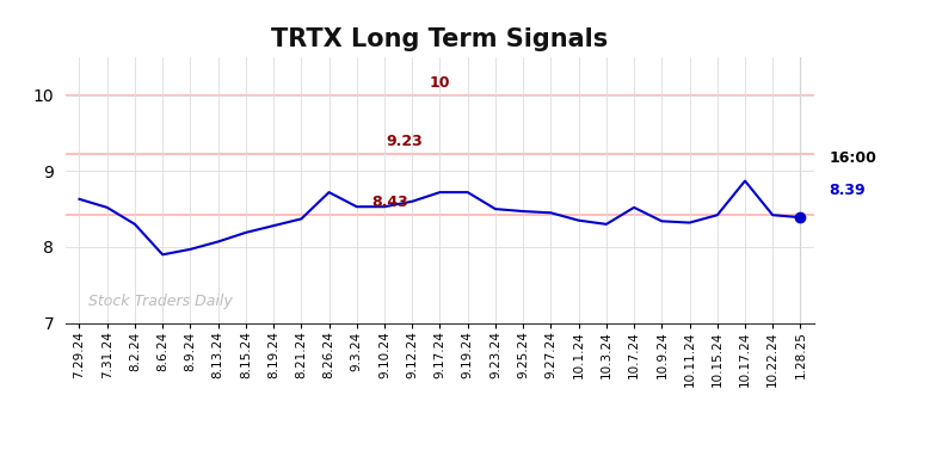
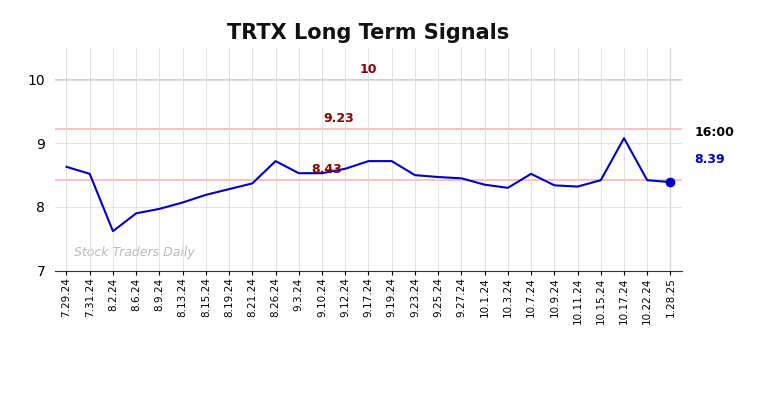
8.2.24: 8.30 -> 7.62
10.17.24: 8.87 -> 9.08
